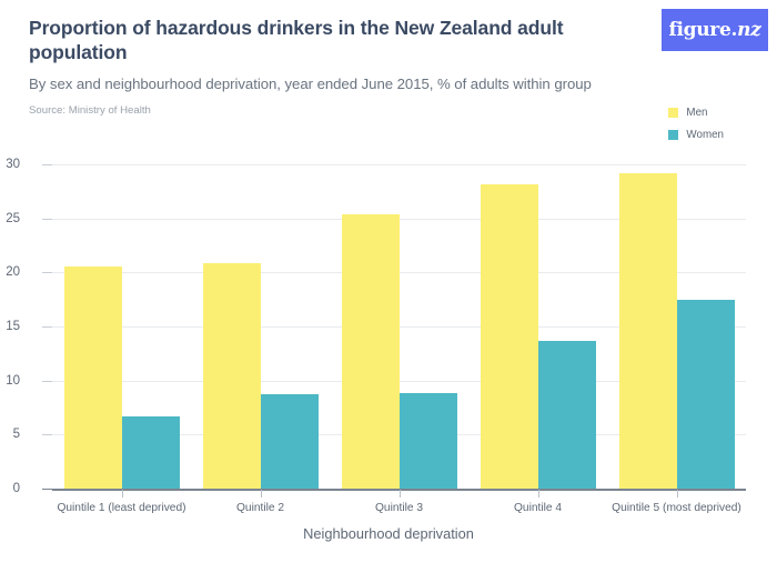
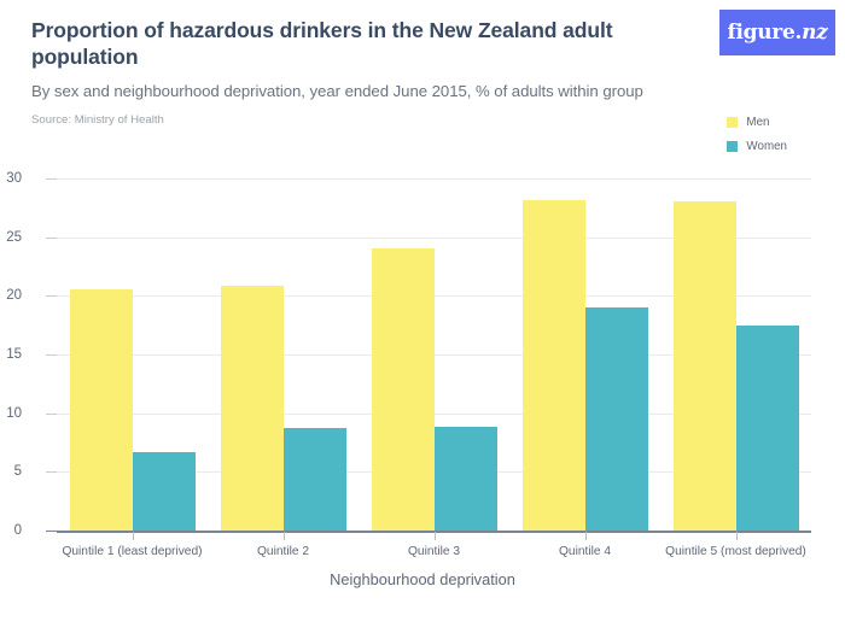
Men/Quintile 3: 25 -> 24
Women/Quintile 4: 14 -> 19
Men/Quintile 5 (most deprived): 29 -> 28
